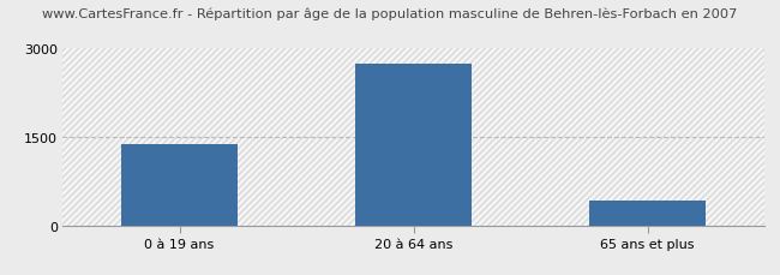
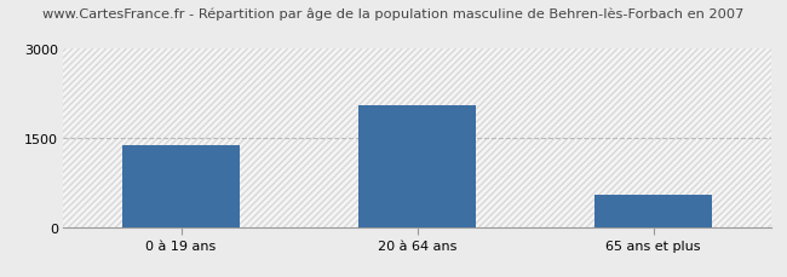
20 à 64 ans: 2750 -> 2050
65 ans et plus: 430 -> 550
